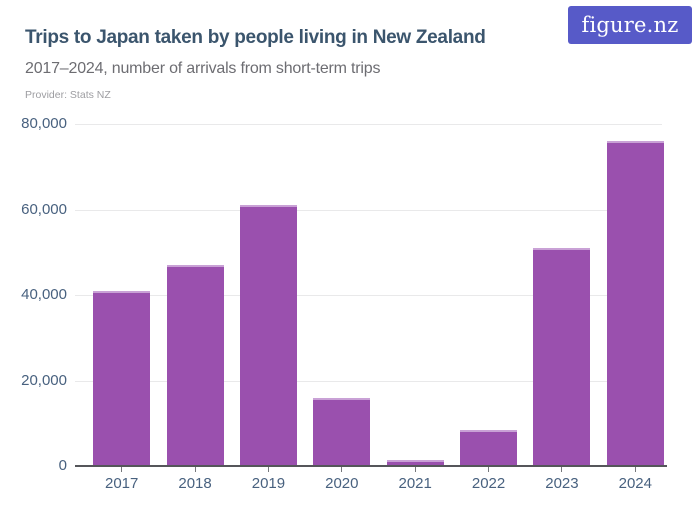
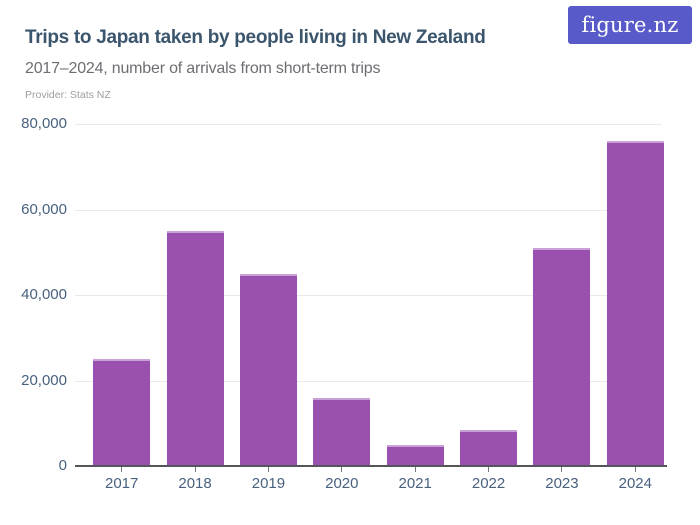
2017: 41000 -> 25000
2018: 47000 -> 55000
2019: 61000 -> 45000
2021: 1000 -> 5000
